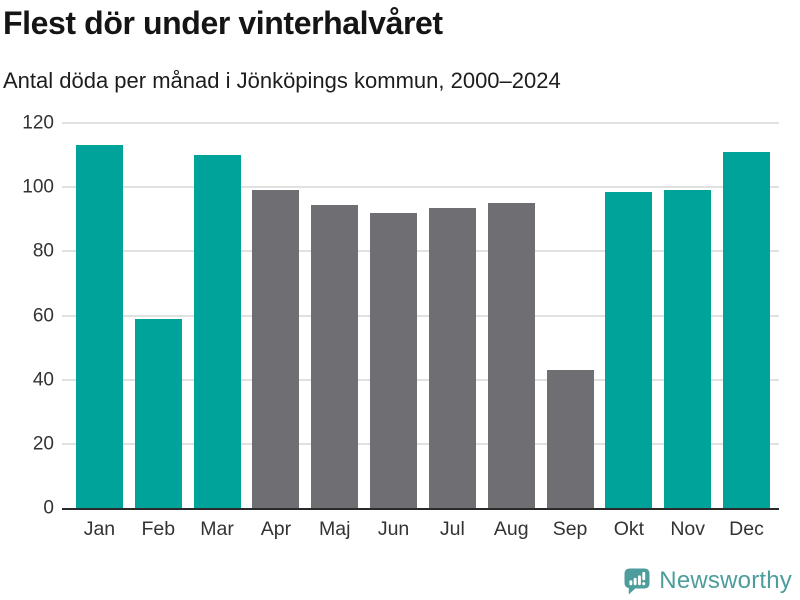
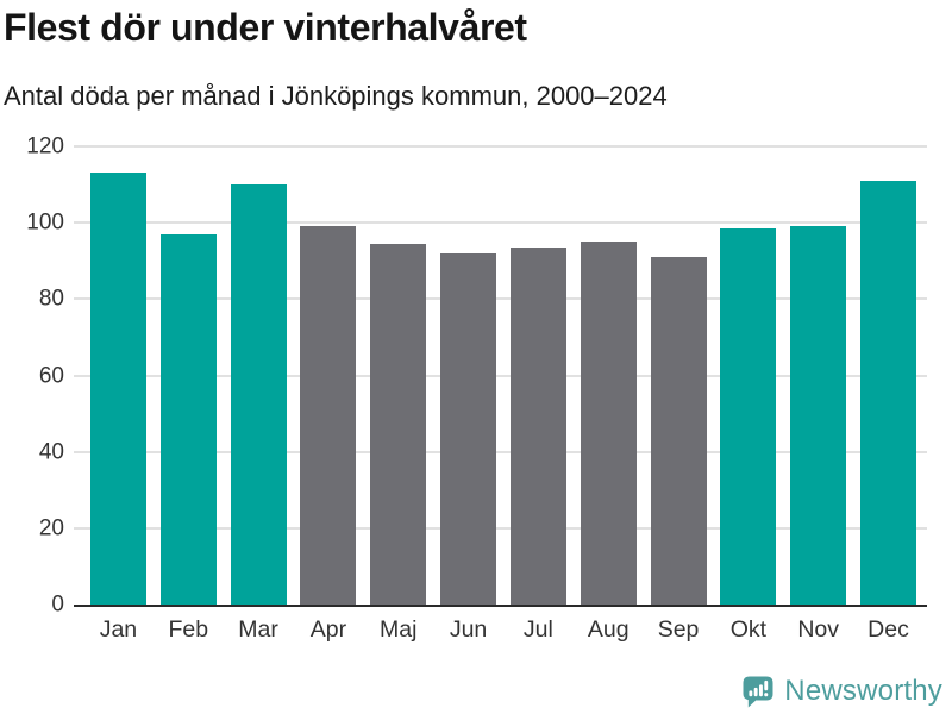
Feb: 59 -> 97
Sep: 43 -> 91
